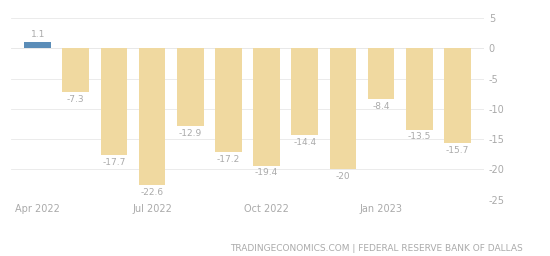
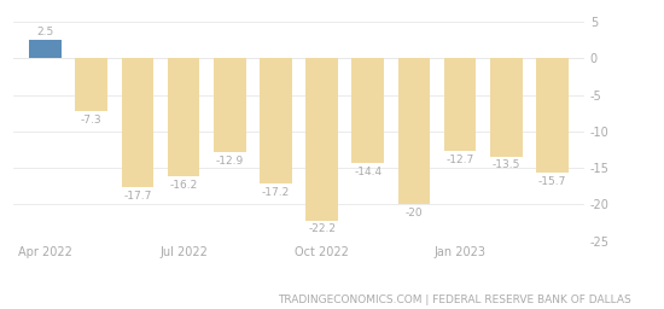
Apr 2022: 1.1 -> 2.5
Jul 2022: -22.6 -> -16.2
Oct 2022: -19.4 -> -22.2
Jan 2023: -8.4 -> -12.7
